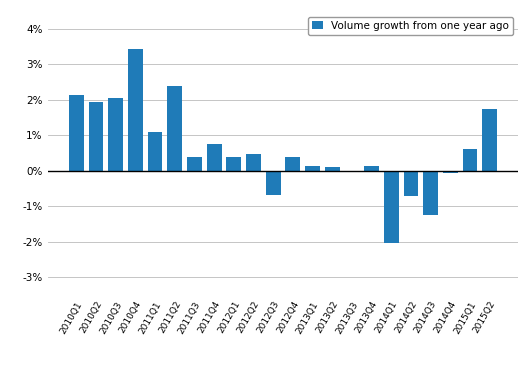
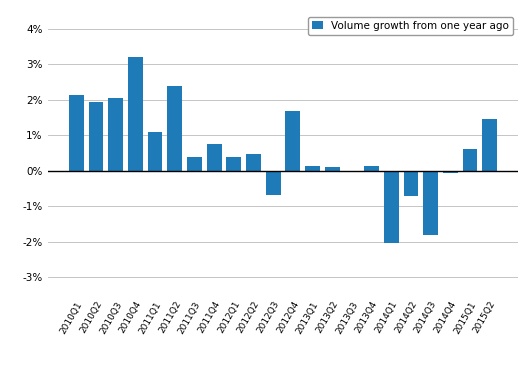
2010Q4: 3.45% -> 3.20%
2012Q4: 0.40% -> 1.70%
2014Q3: -1.25% -> -1.80%
2015Q2: 1.75% -> 1.45%
